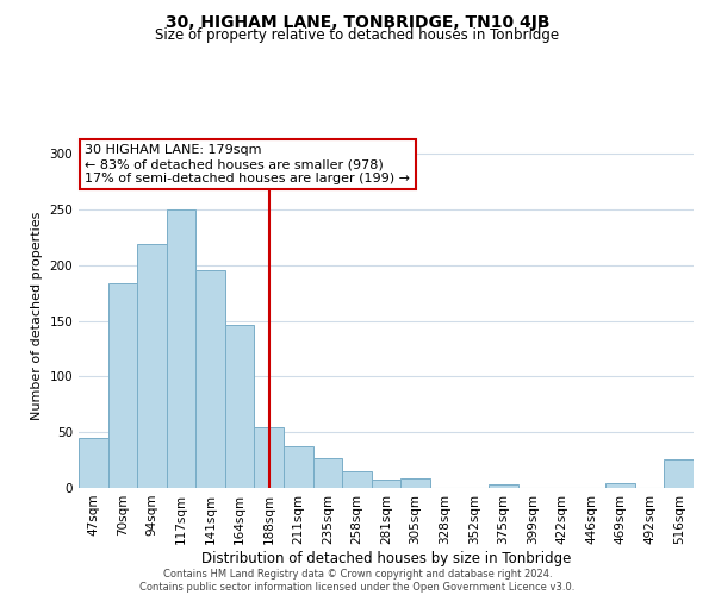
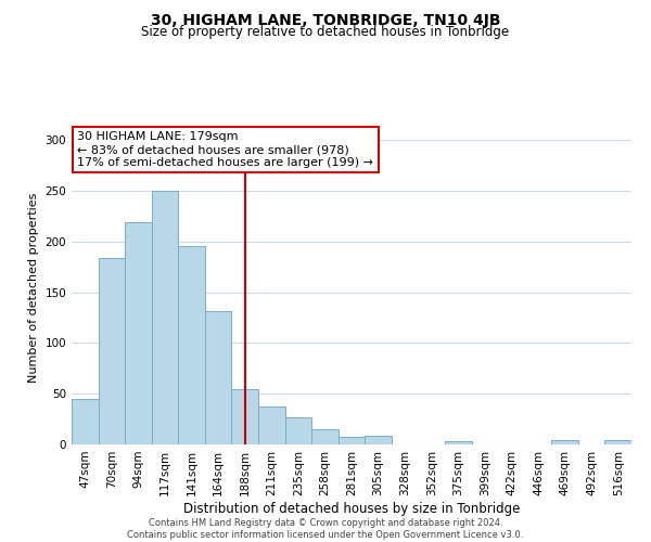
164sqm: 146 -> 131
516sqm: 26 -> 4
